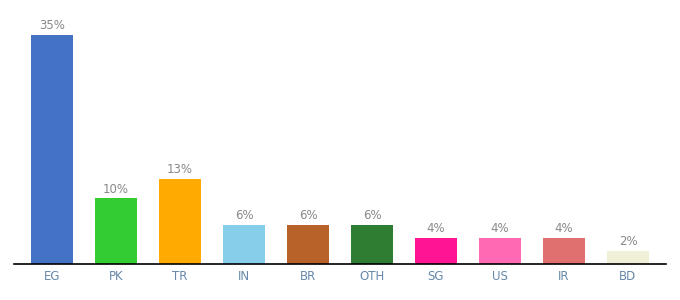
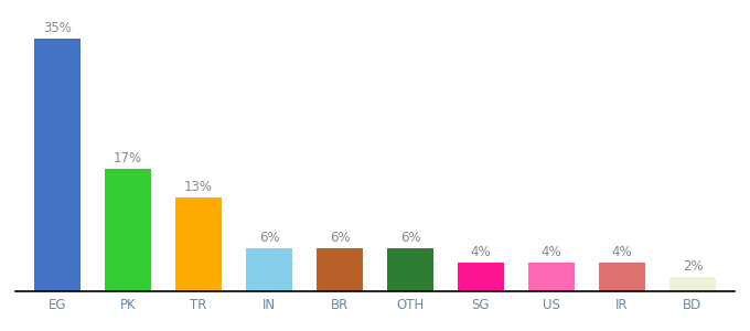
PK: 10% -> 17%
